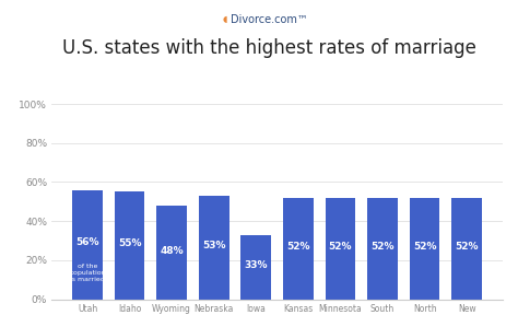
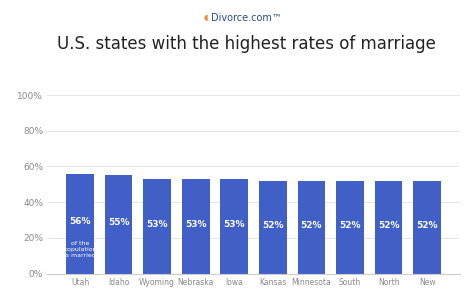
Wyoming: 48% -> 53%
Iowa: 33% -> 53%
